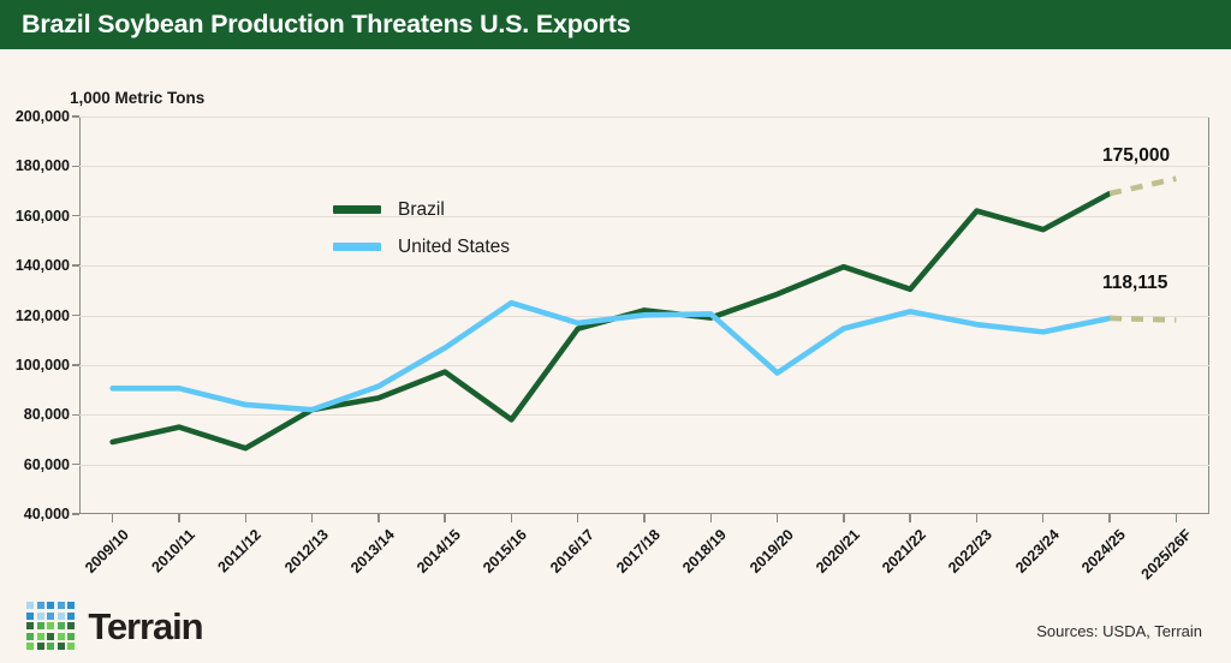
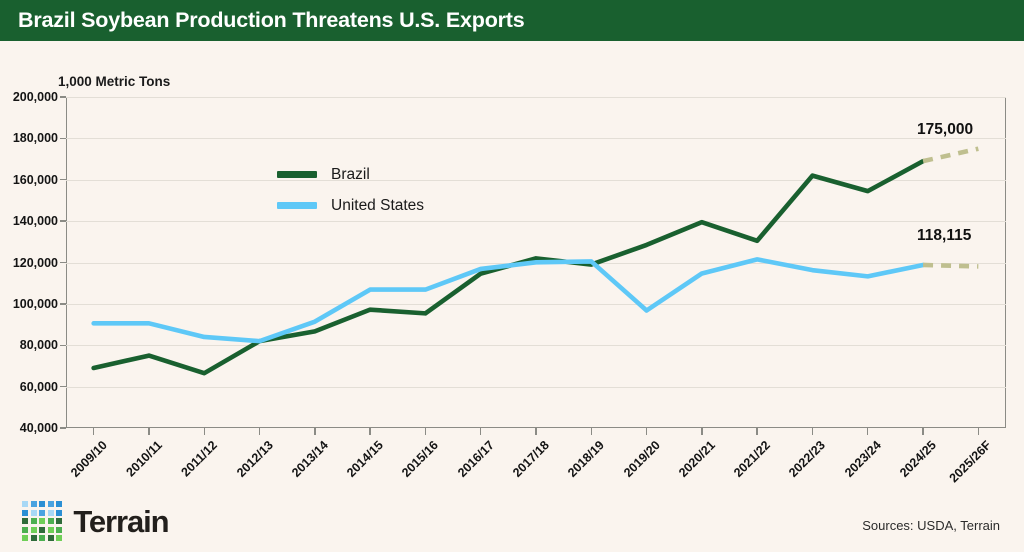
Brazil/2015/16: 78000 -> 95000
United States/2015/16: 125000 -> 107000
